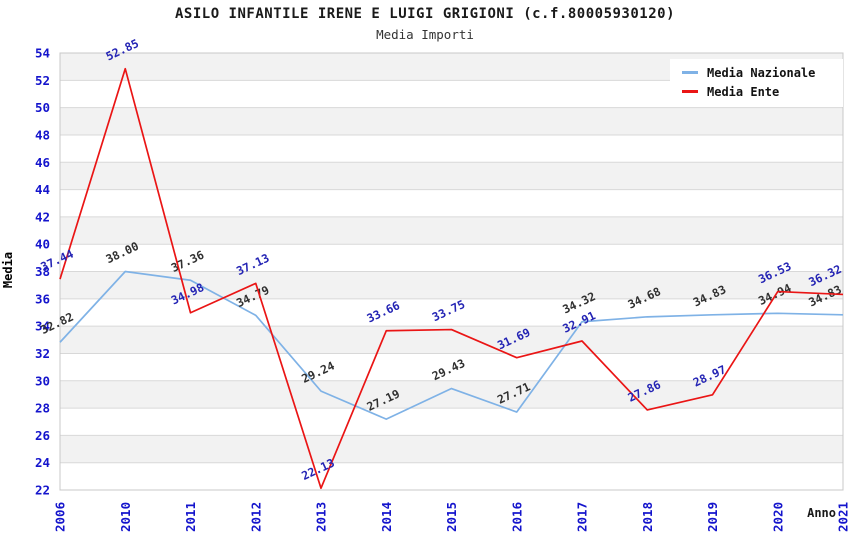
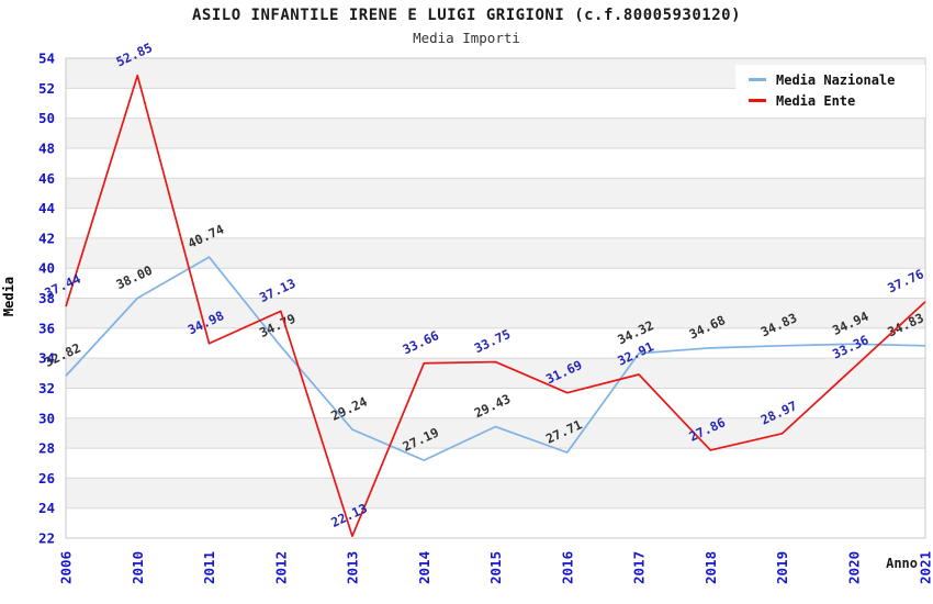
Media Nazionale/2011: 37.36 -> 40.74
Media Ente/2020: 36.53 -> 33.36
Media Ente/2021: 36.32 -> 37.76
